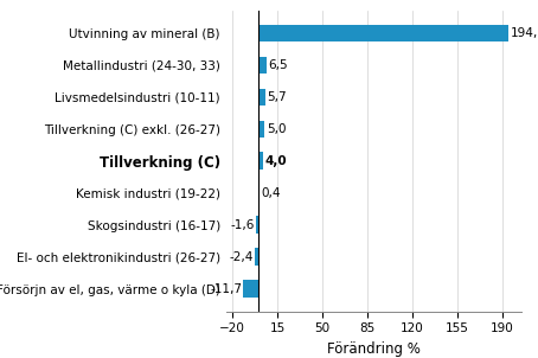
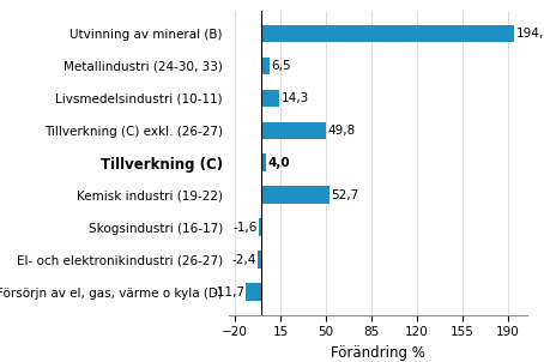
Livsmedelsindustri (10-11): 5,7 -> 14,3
Tillverkning (C) exkl. (26-27): 5,0 -> 49,8
Kemisk industri (19-22): 0,4 -> 52,7
